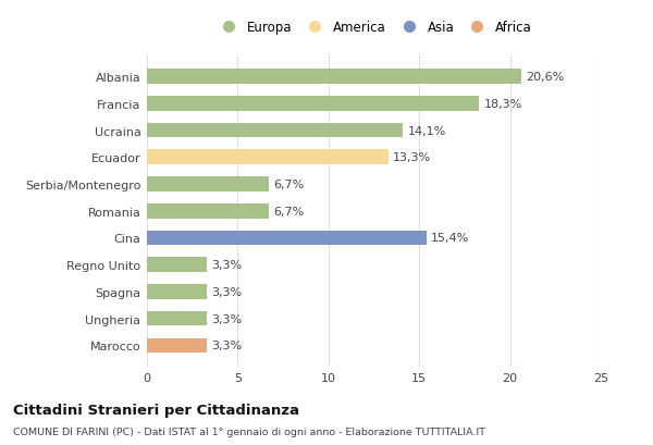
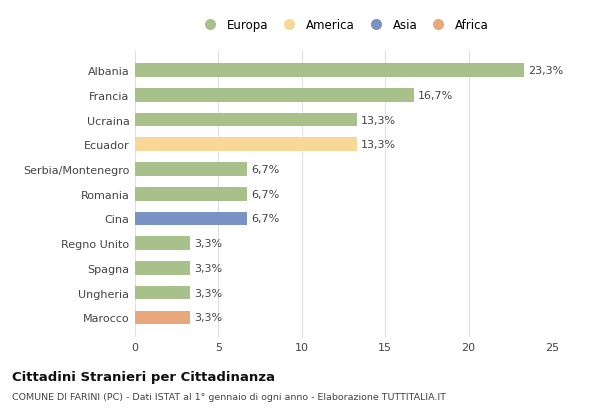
Albania: 20,6% -> 23,3%
Francia: 18,3% -> 16,7%
Ucraina: 14,1% -> 13,3%
Cina: 15,4% -> 6,7%
